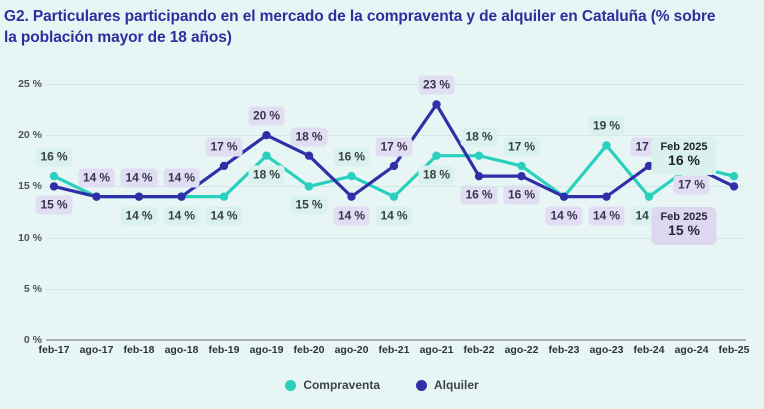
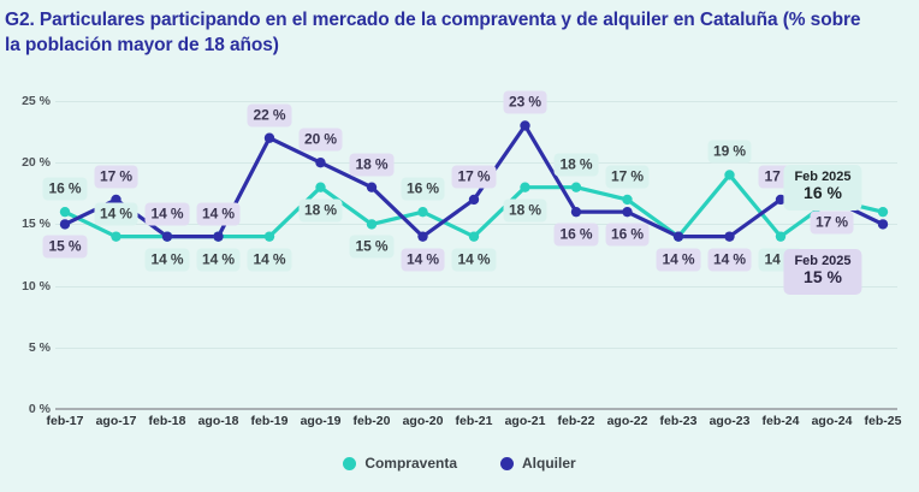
Alquiler/ago-17: 14 -> 17
Alquiler/feb-19: 17 -> 22
